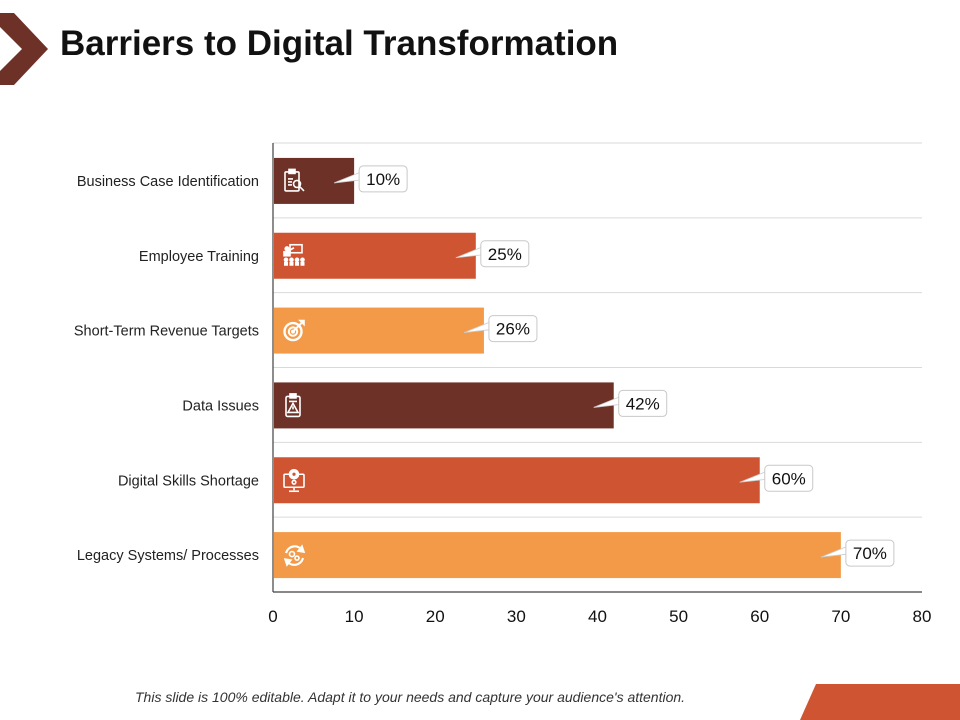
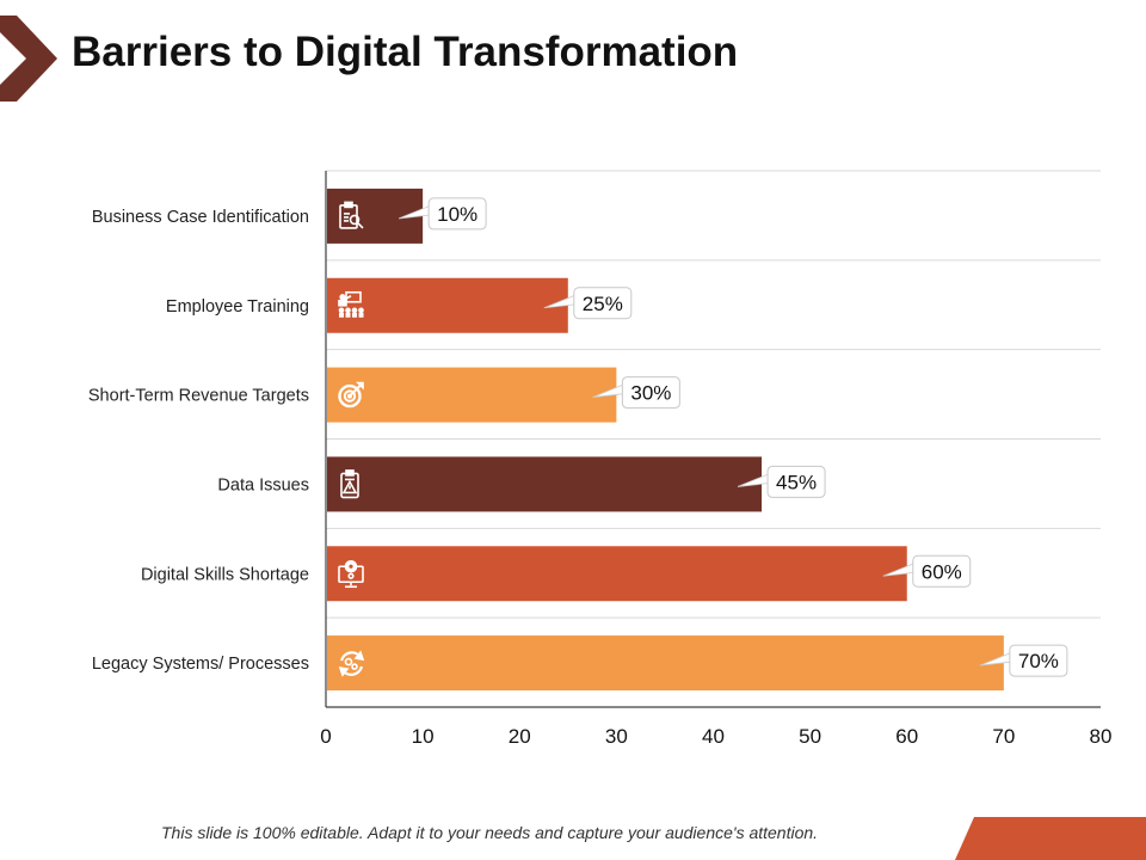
Short-Term Revenue Targets: 26% -> 30%
Data Issues: 42% -> 45%
